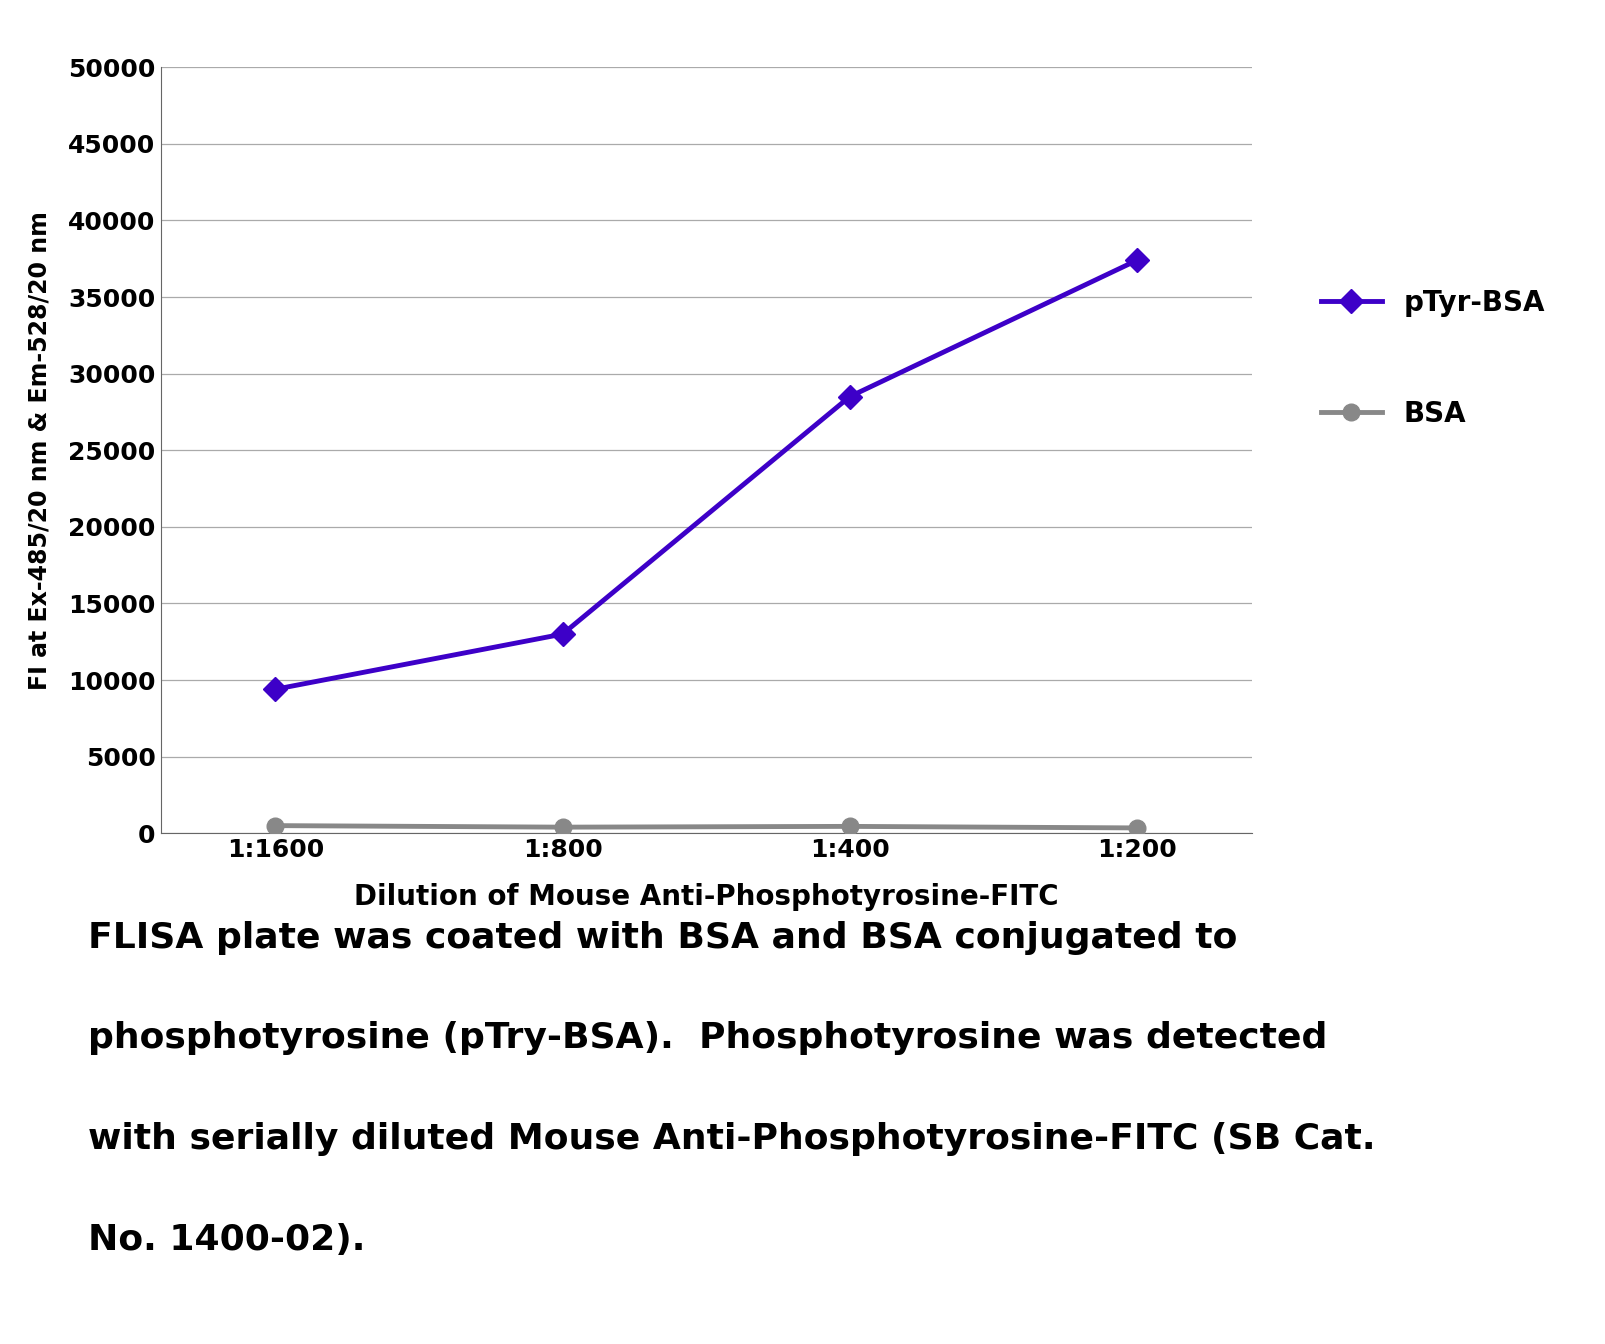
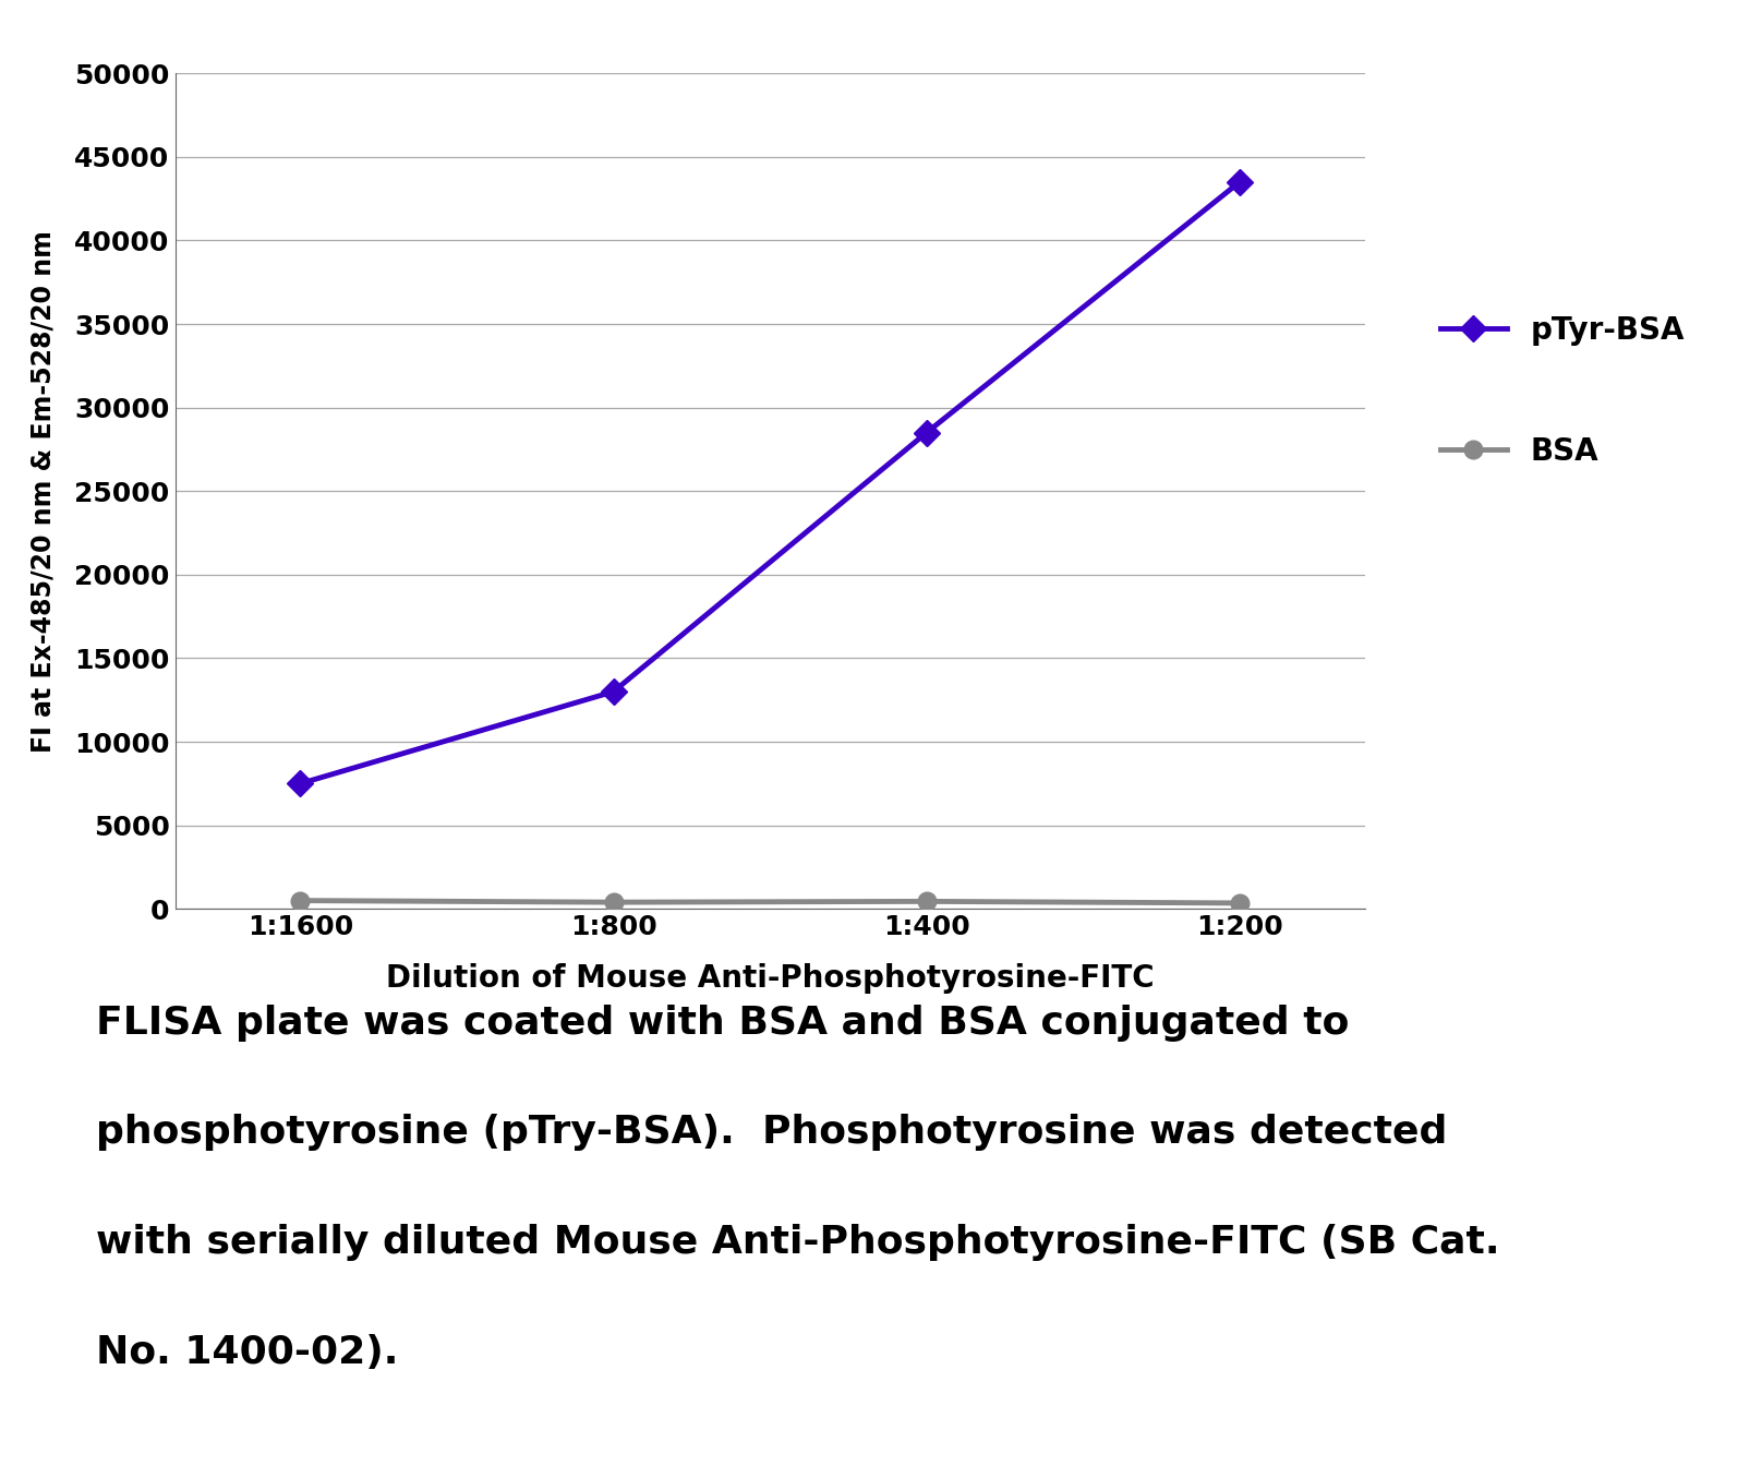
pTyr-BSA/1:1600: 9400 -> 7500
pTyr-BSA/1:200: 37400 -> 43500
